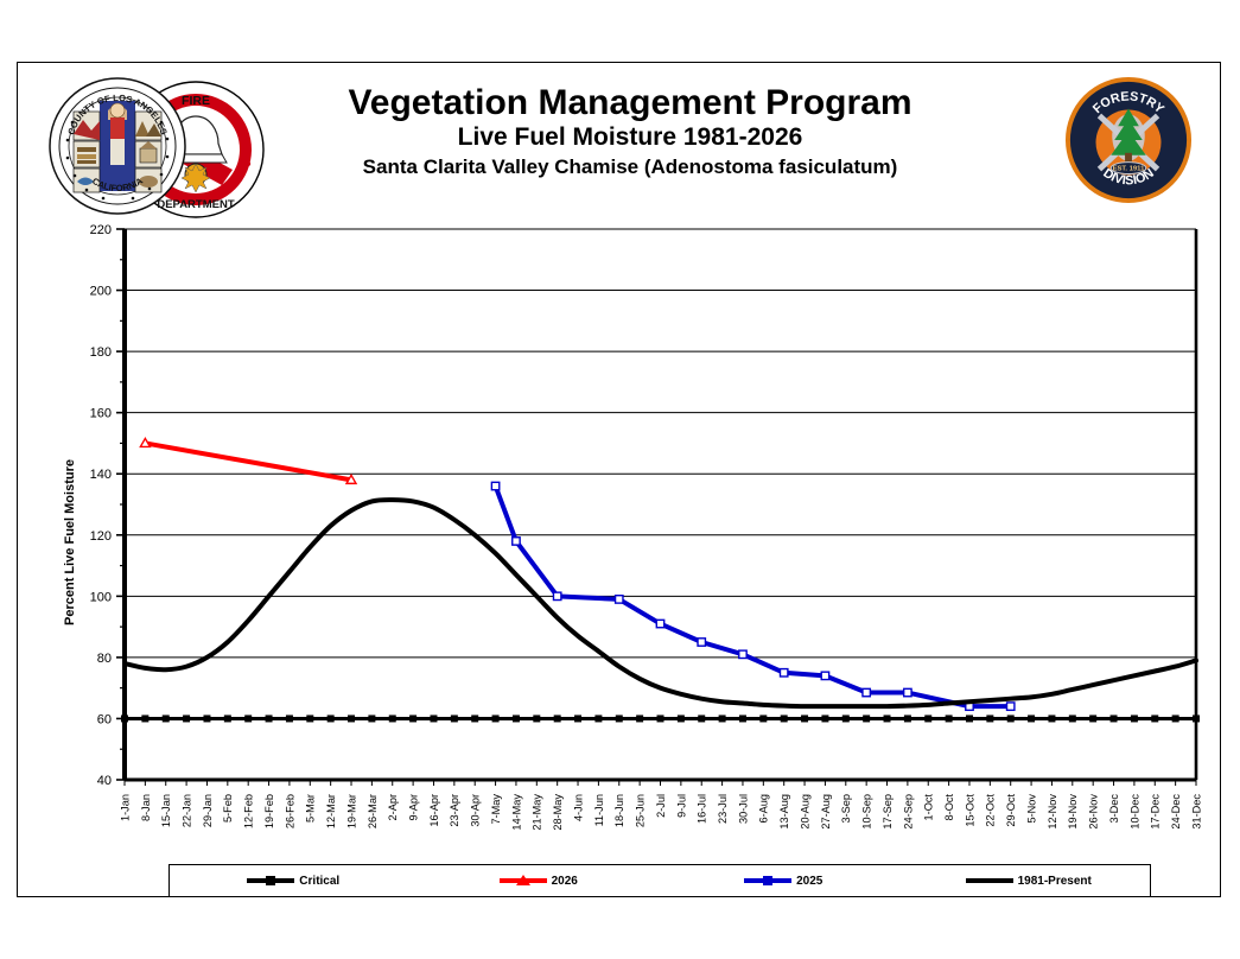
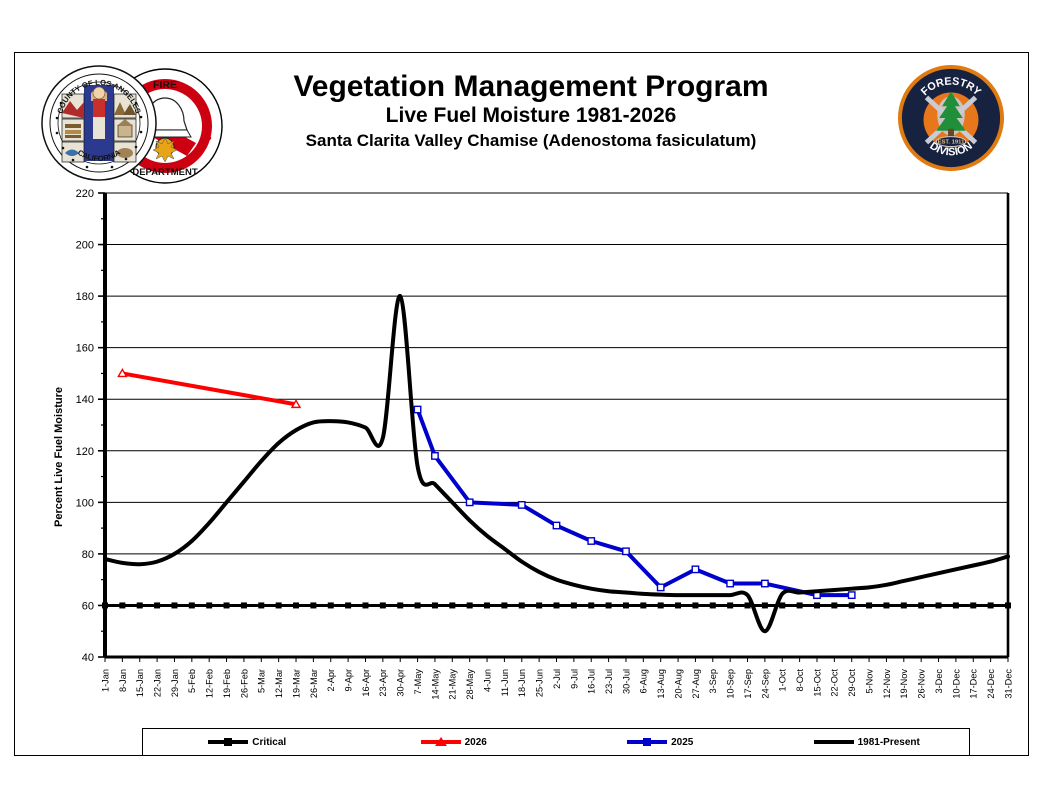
1981-Present/30-Apr: 120 -> 180
2025/13-Aug: 75 -> 67
1981-Present/24-Sep: 64 -> 50
